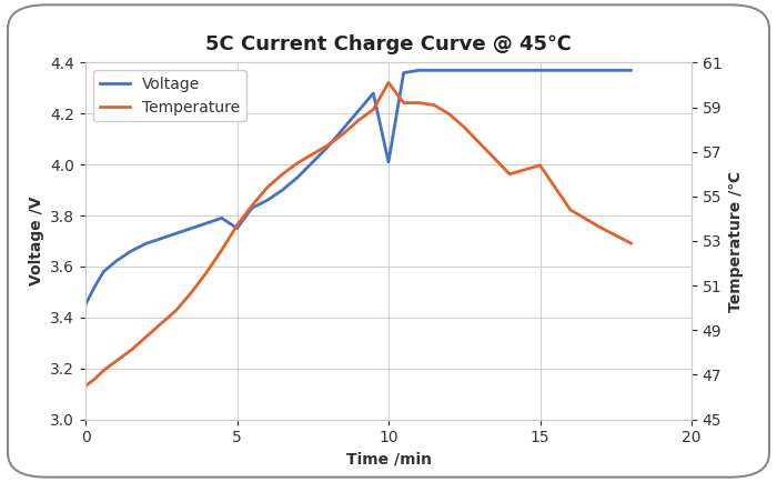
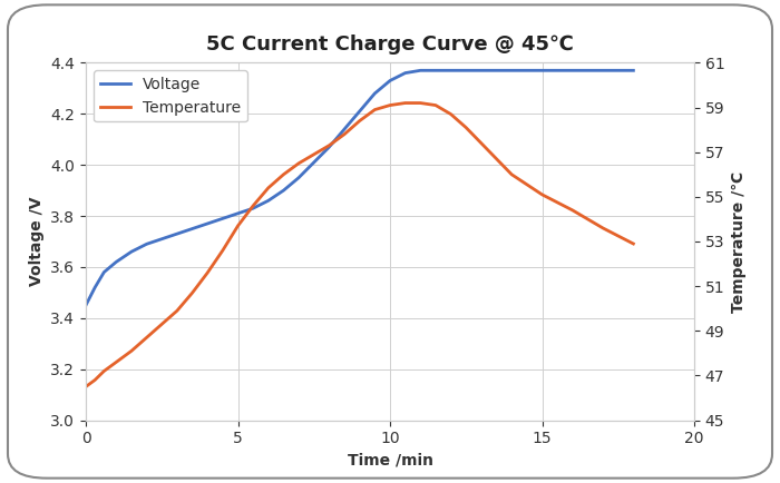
Voltage/5: 3.75 -> 3.81
Voltage/10: 4.01 -> 4.33
Temperature/10: 60.1 -> 59.1
Temperature/15: 56.4 -> 55.1
